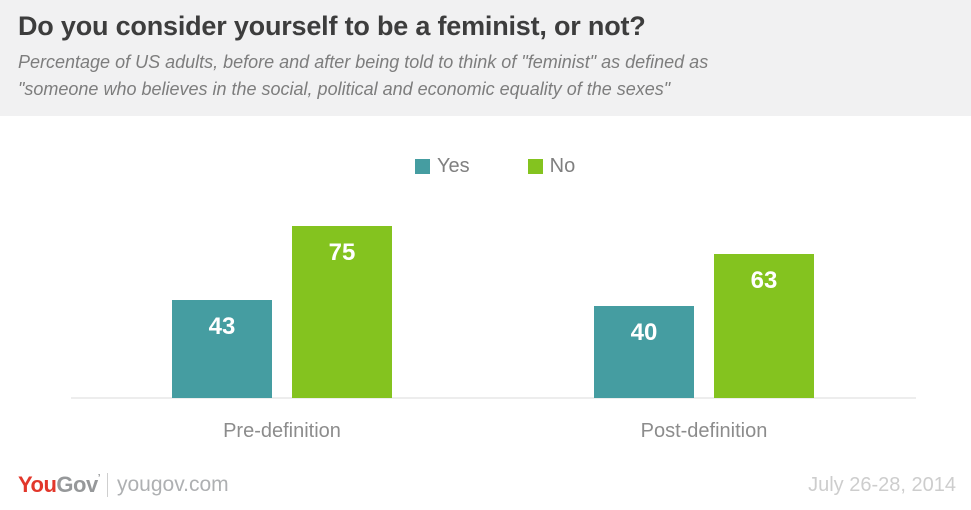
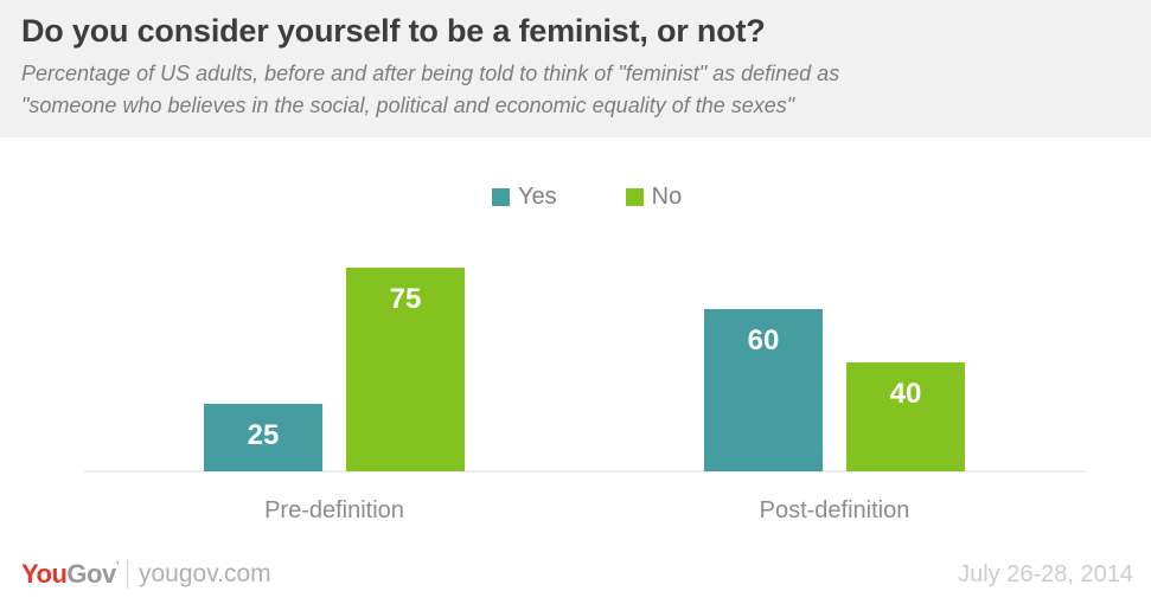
Yes/Pre-definition: 43 -> 25
Yes/Post-definition: 40 -> 60
No/Post-definition: 63 -> 40
